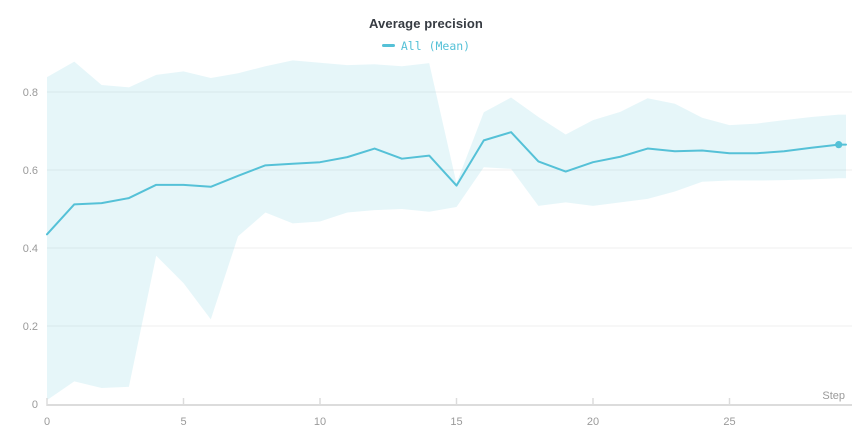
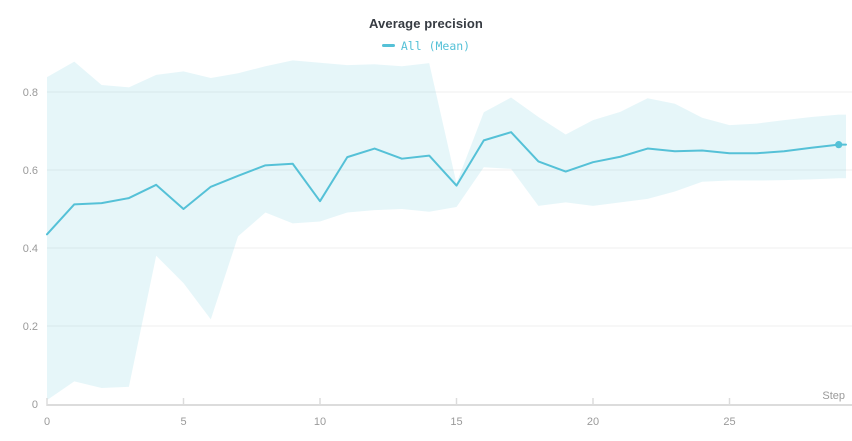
All (Mean)/5: 0.56 -> 0.50
All (Mean)/10: 0.62 -> 0.52
